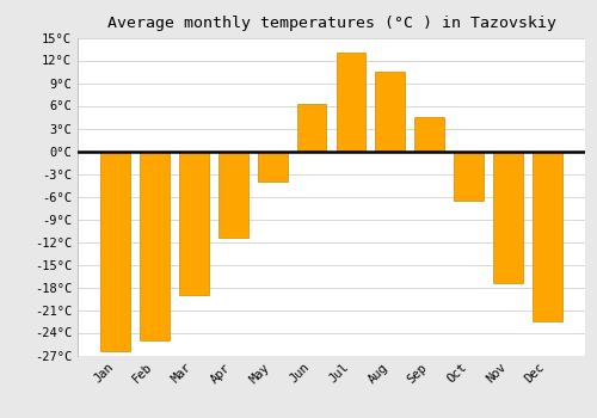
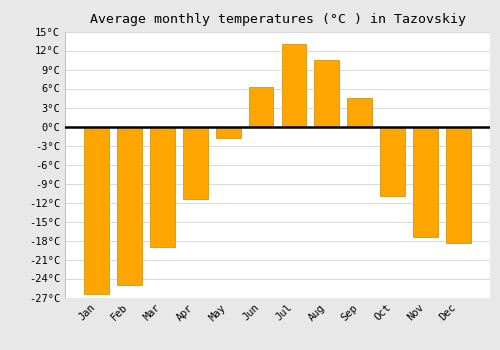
May: -4.0°C -> -1.8°C
Oct: -6.5°C -> -11.0°C
Dec: -22.5°C -> -18.4°C
